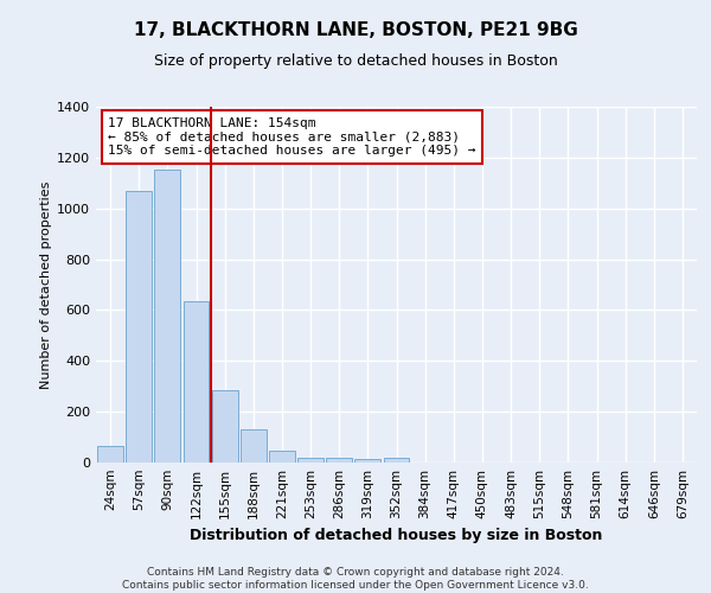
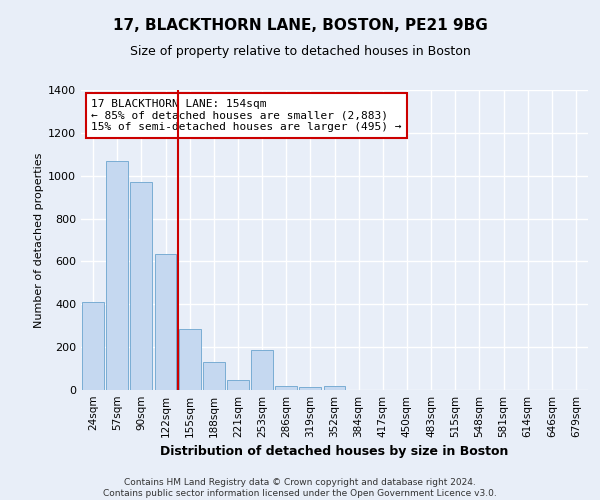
24sqm: 65 -> 410
90sqm: 1155 -> 970
253sqm: 20 -> 185
